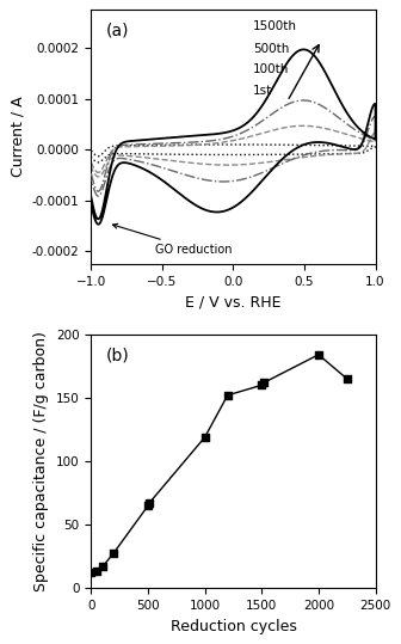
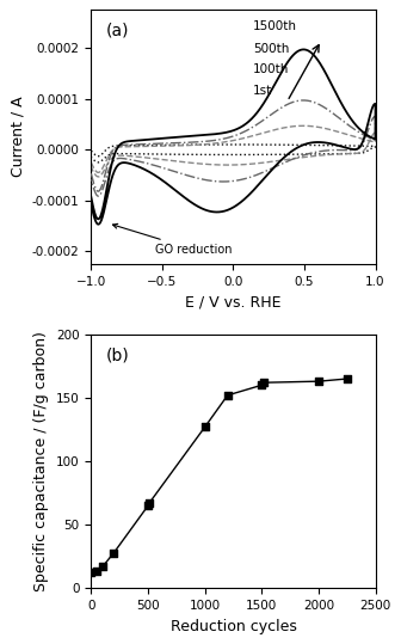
1000: 119 -> 127
2000: 184 -> 163
